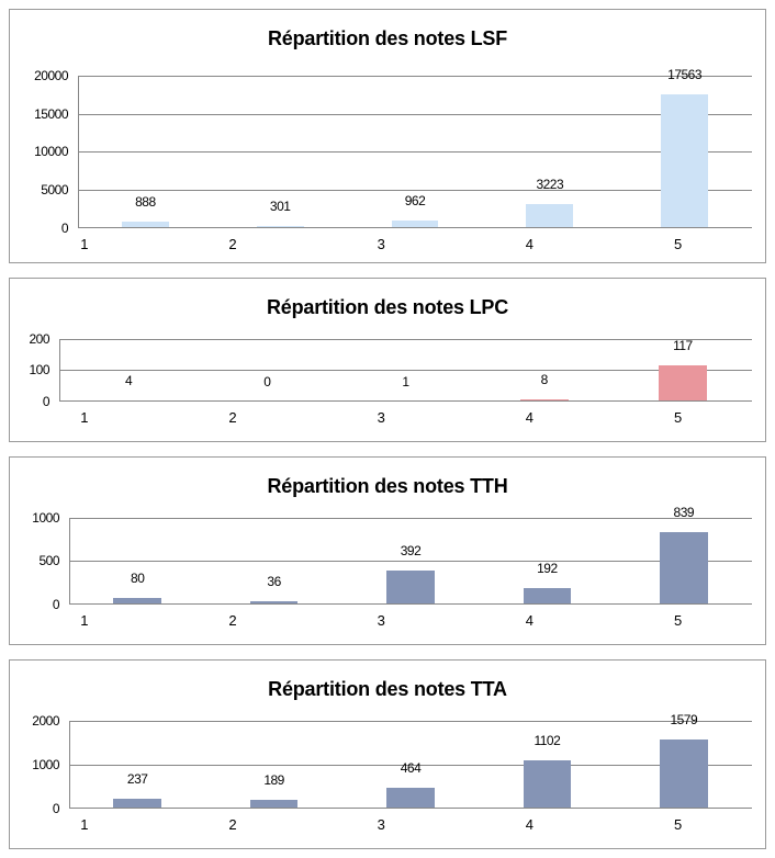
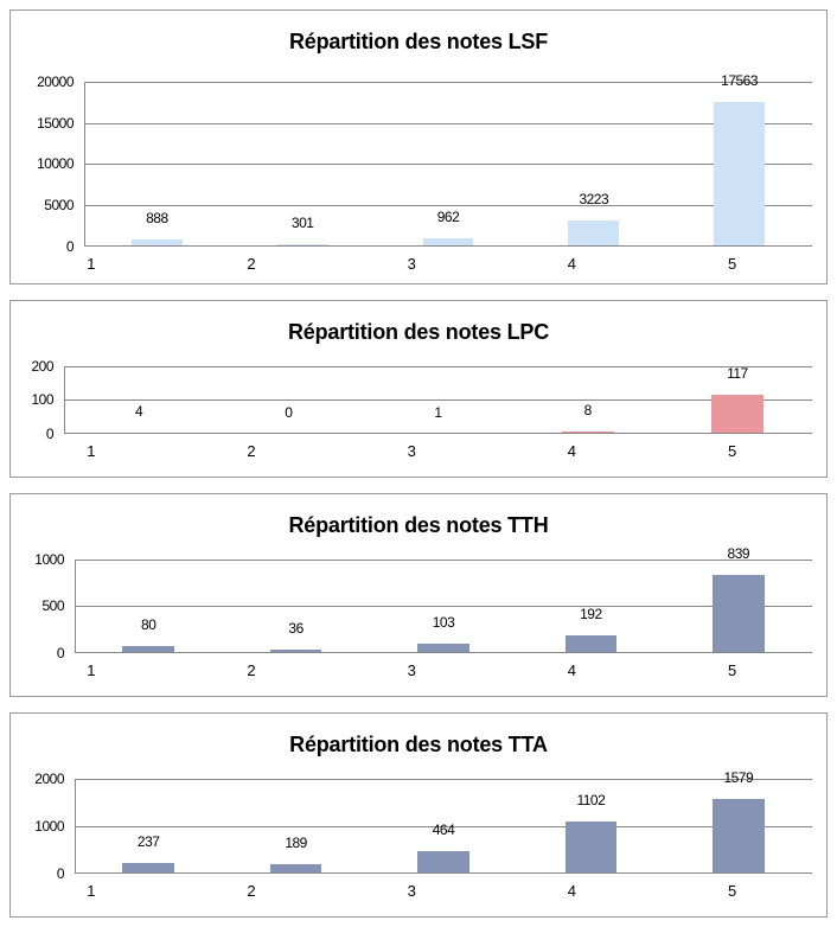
Répartition des notes TTH/3: 392 -> 103
